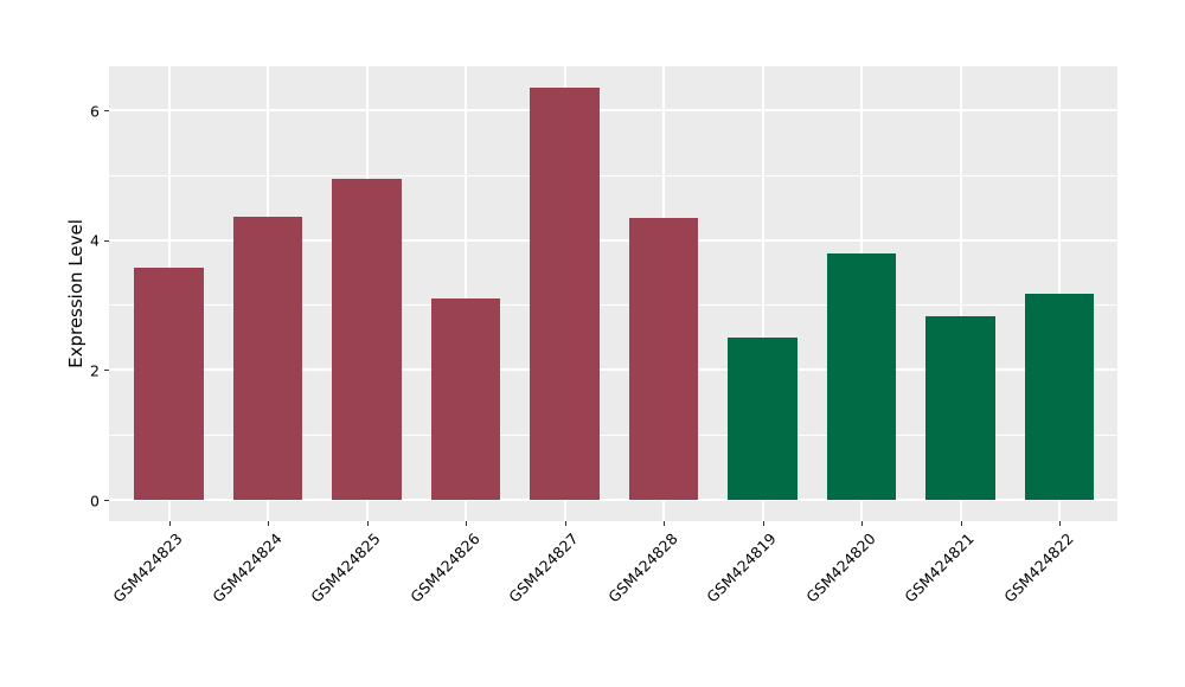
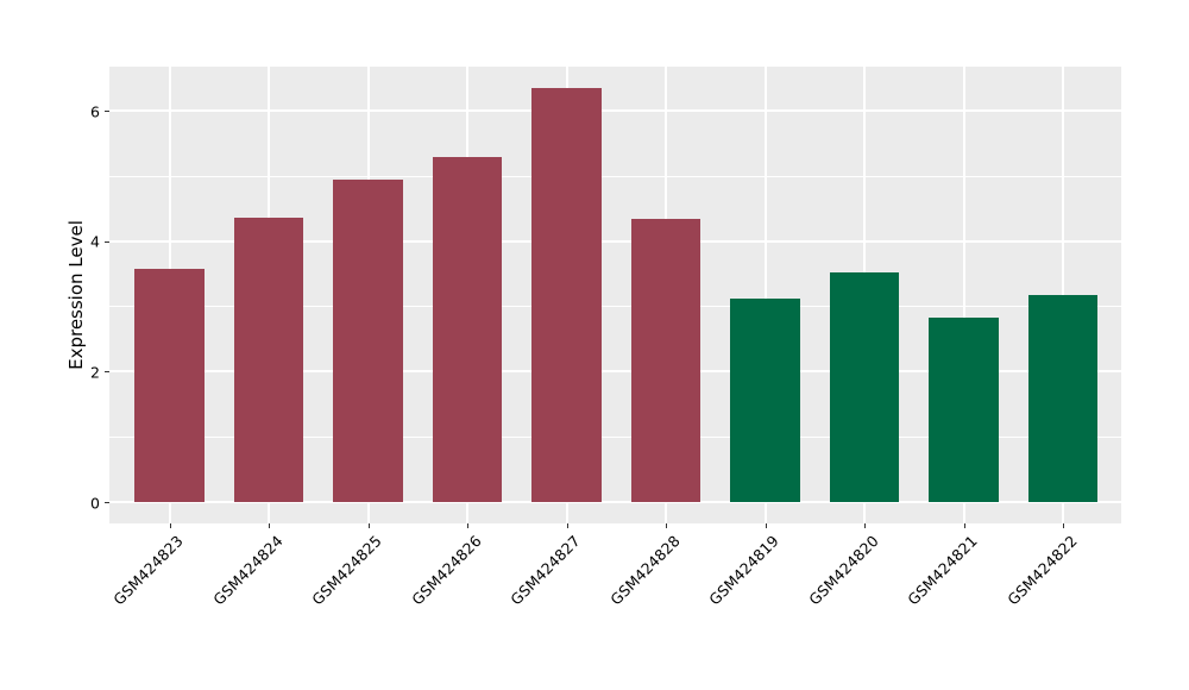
GSM424826: 3.1 -> 5.3
GSM424819: 2.5 -> 3.1
GSM424820: 3.8 -> 3.5
